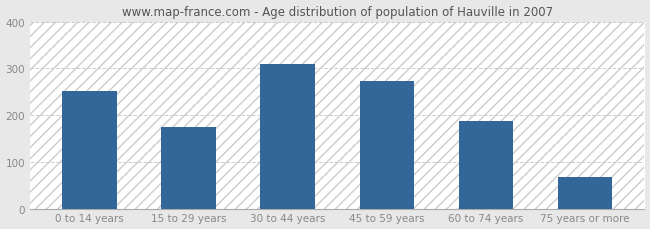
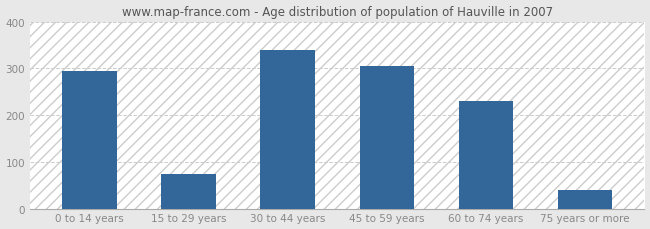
0 to 14 years: 252 -> 295
15 to 29 years: 175 -> 75
30 to 44 years: 310 -> 340
45 to 59 years: 272 -> 305
60 to 74 years: 187 -> 230
75 years or more: 68 -> 40
